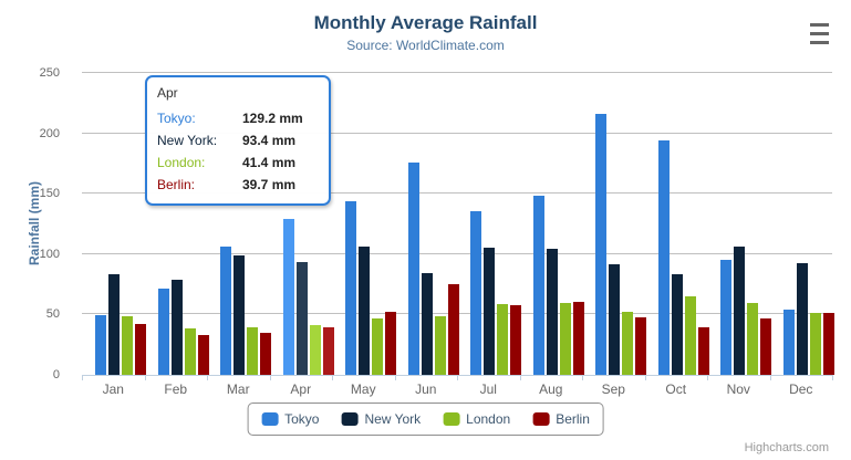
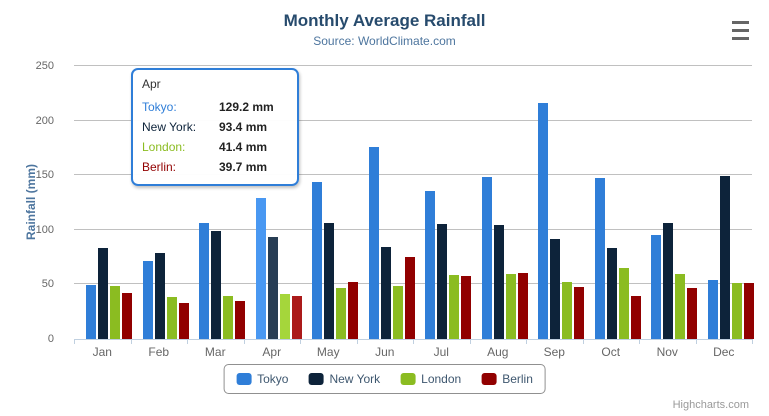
Tokyo/Oct: 194 -> 147
New York/Dec: 92 -> 149
